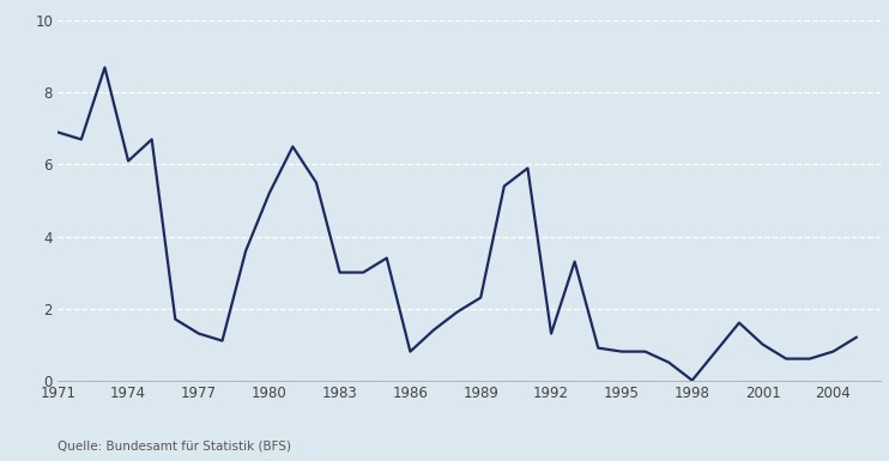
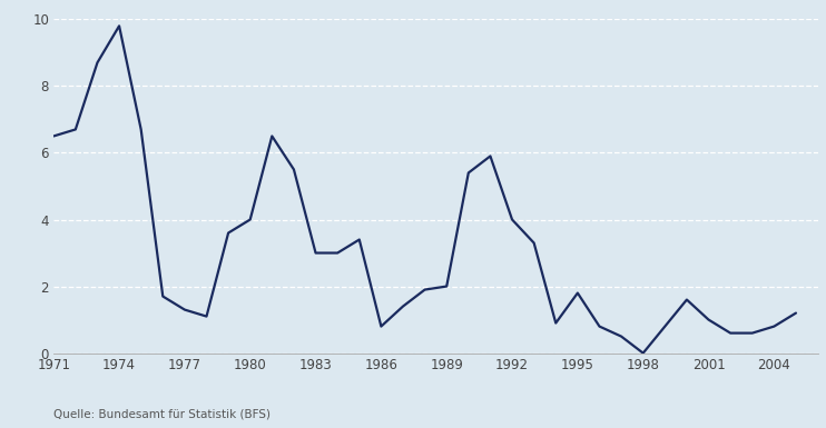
1971: 6.9 -> 6.5
1974: 6.1 -> 9.8
1980: 5.2 -> 4.0
1989: 2.3 -> 2.0
1992: 1.3 -> 4.0
1995: 0.8 -> 1.8
